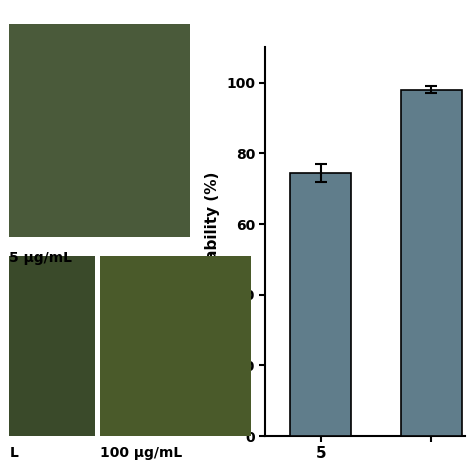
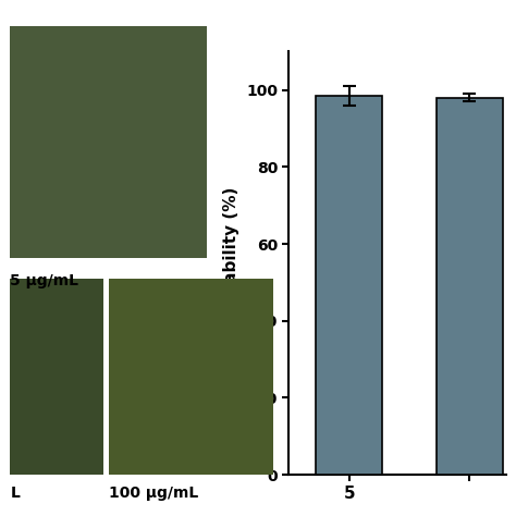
5: 74.5 -> 98.5
